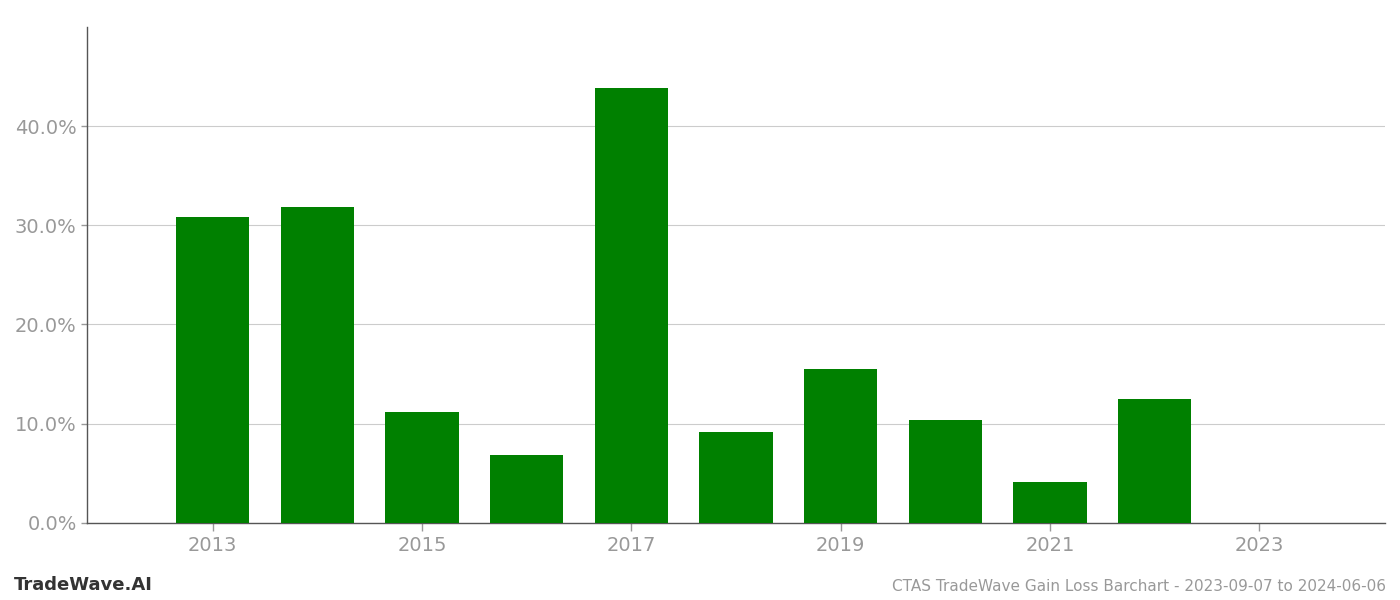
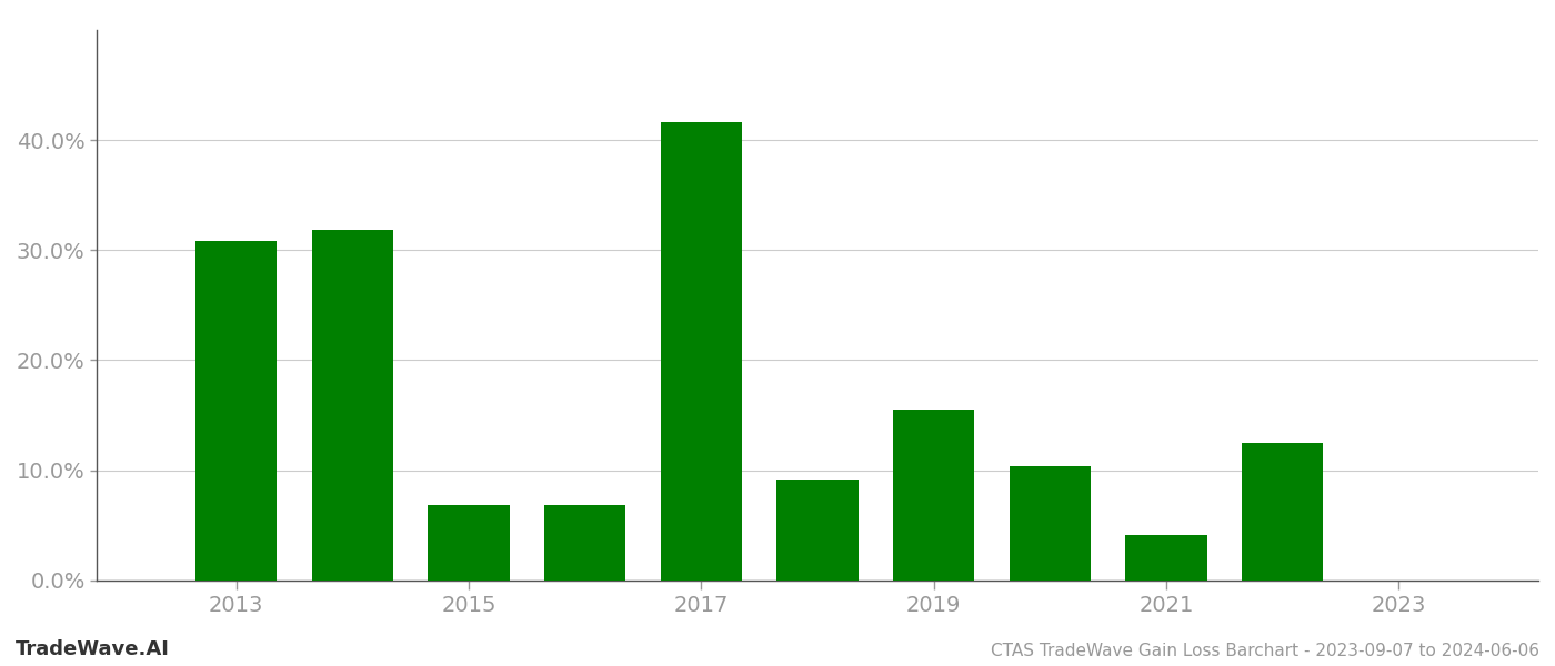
2015: 11.2% -> 6.8%
2017: 43.8% -> 41.6%
